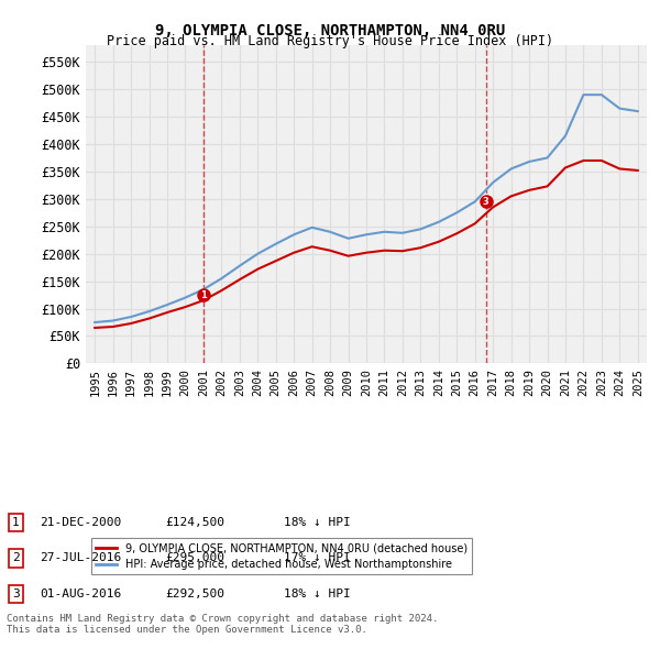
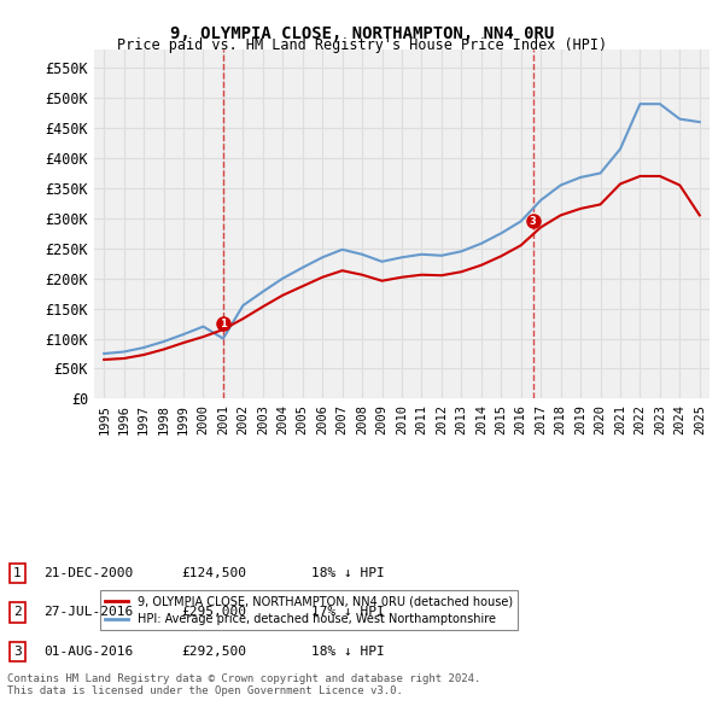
HPI: Average price, detached house, West Northamptonshire/2001: £135K -> £100K
9, OLYMPIA CLOSE, NORTHAMPTON, NN4 0RU (detached house)/2025: £352K -> £305K
